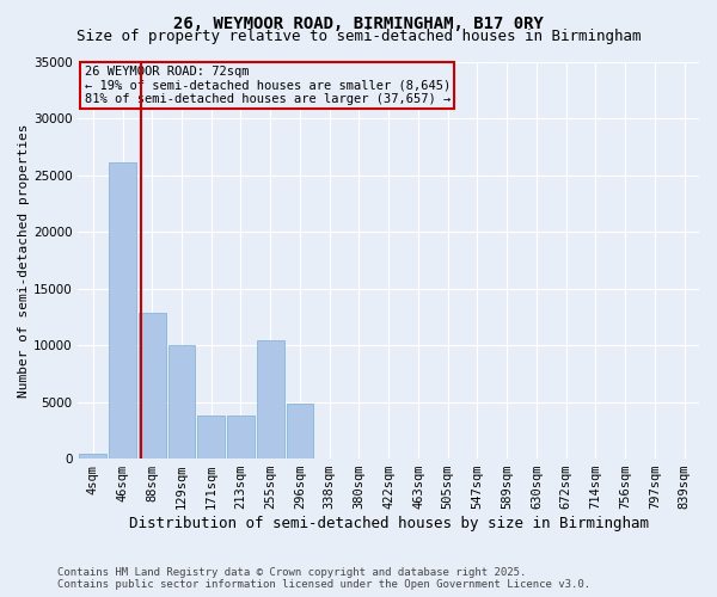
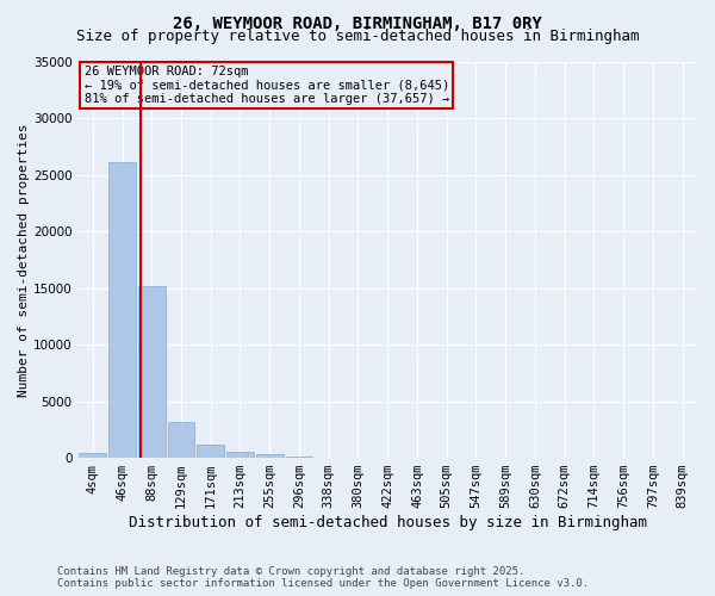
88sqm: 12800 -> 15200
129sqm: 10000 -> 3200
171sqm: 3800 -> 1200
213sqm: 3800 -> 500
255sqm: 10400 -> 300
296sqm: 4800 -> 100
